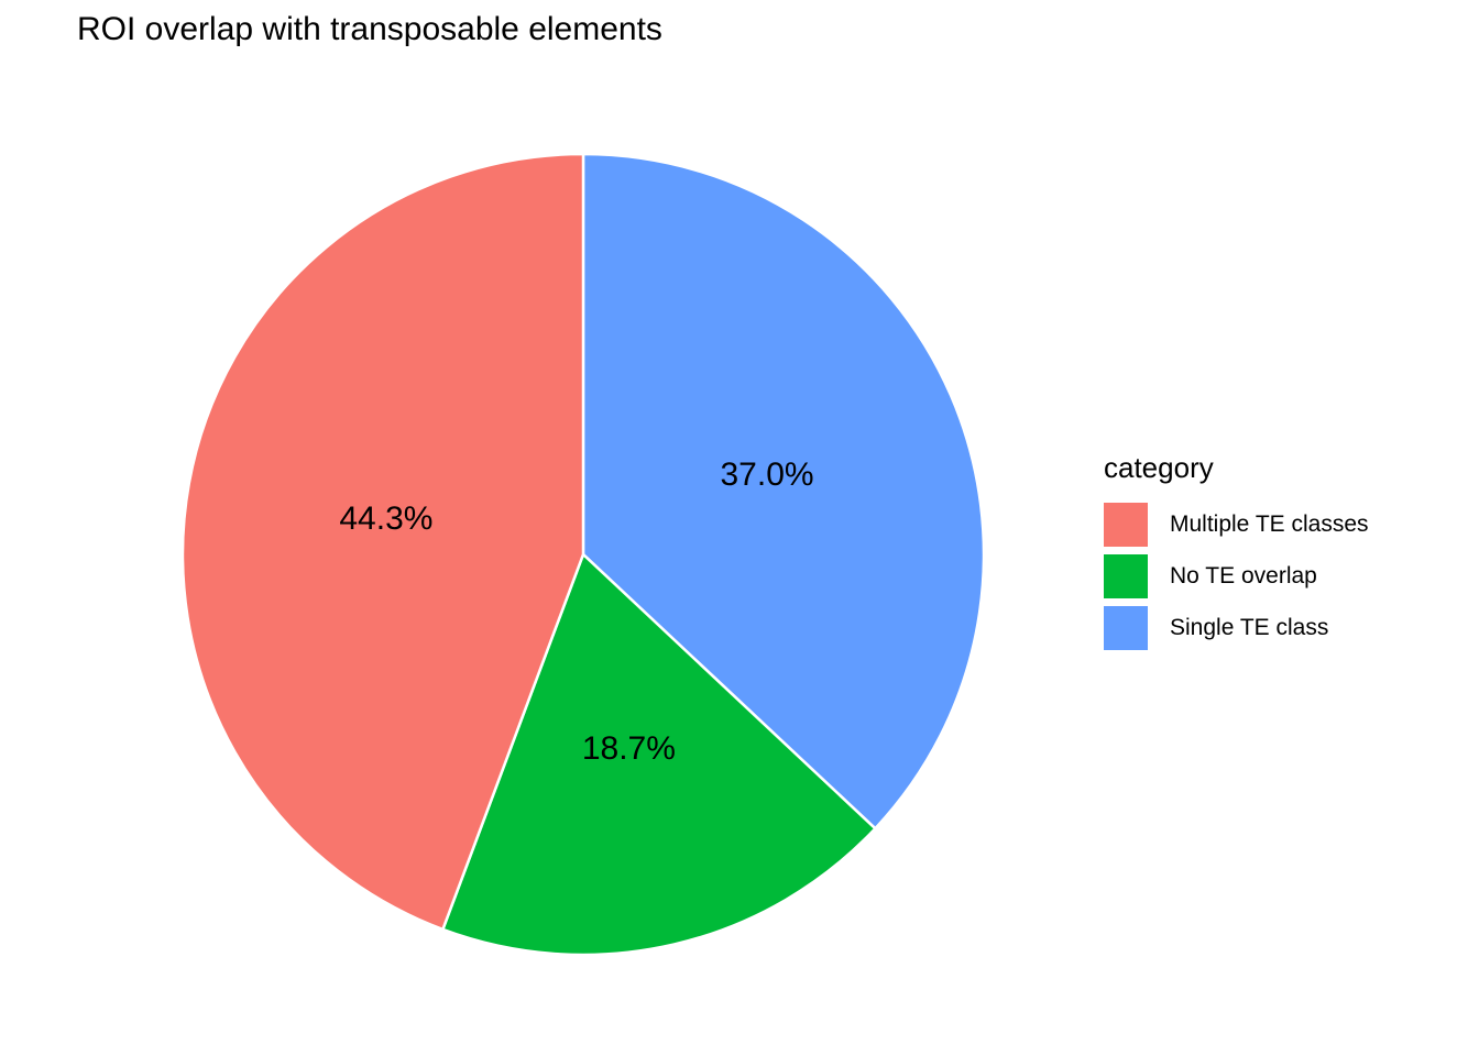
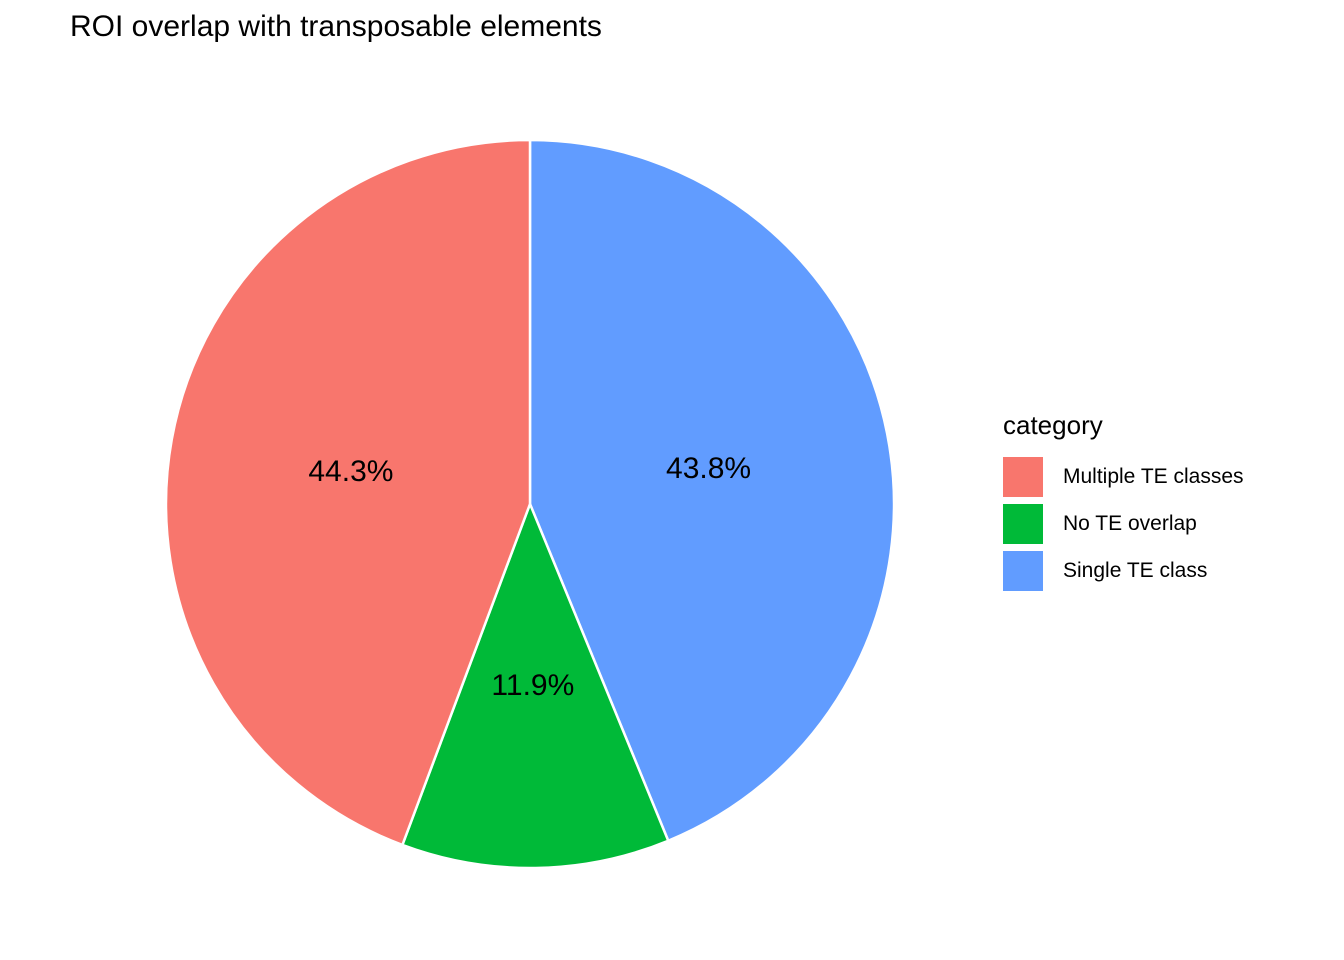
No TE overlap: 18.7% -> 11.9%
Single TE class: 37.0% -> 43.8%
